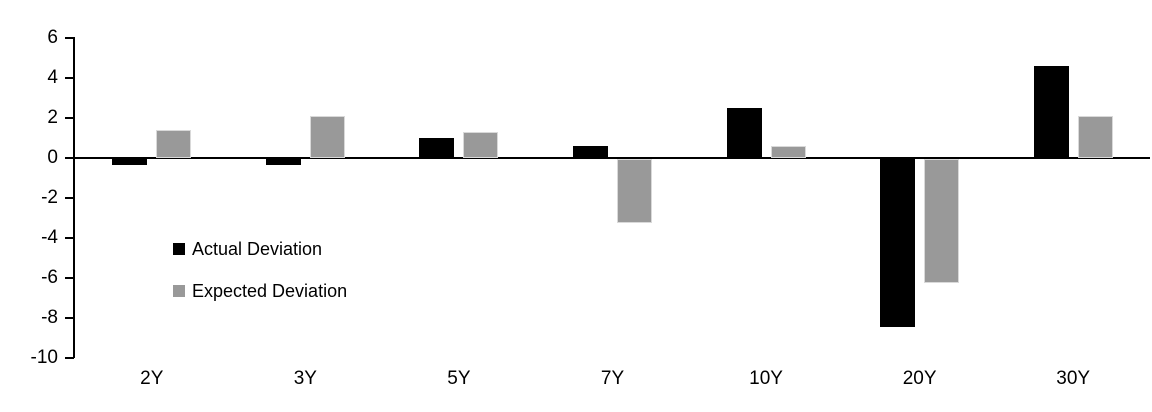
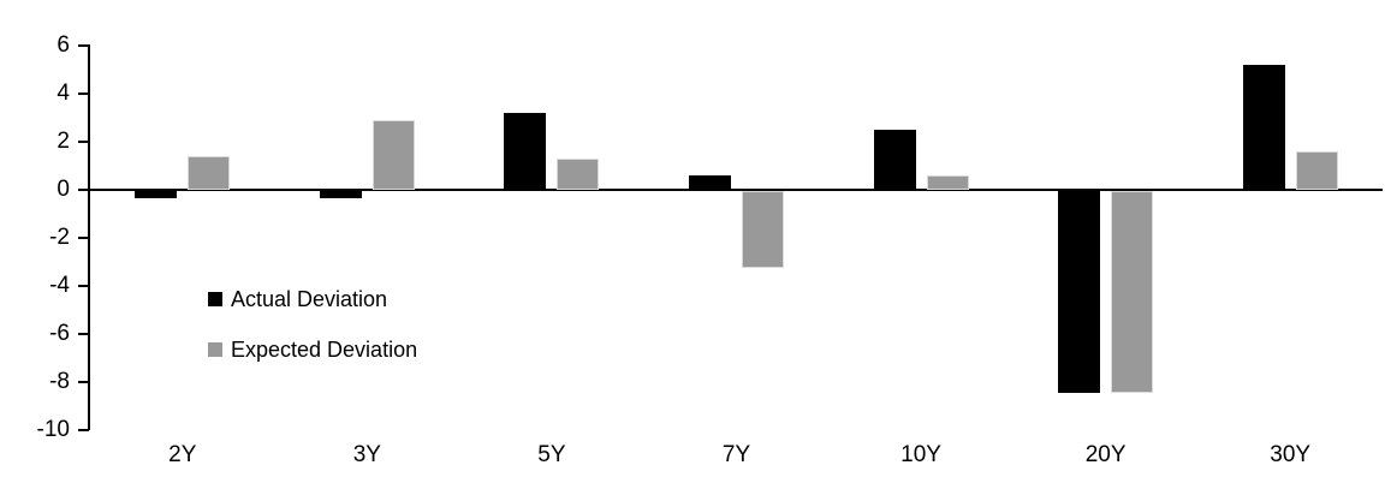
Expected Deviation/3Y: 2.1 -> 2.9
Actual Deviation/5Y: 1.0 -> 3.2
Expected Deviation/20Y: -6.2 -> -8.4
Actual Deviation/30Y: 4.6 -> 5.2
Expected Deviation/30Y: 2.1 -> 1.6
